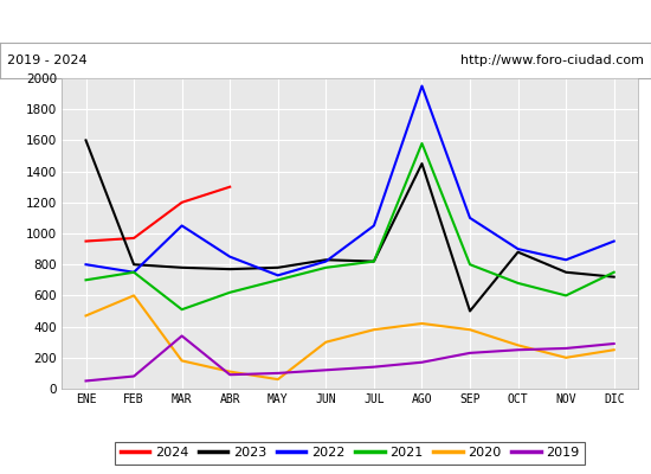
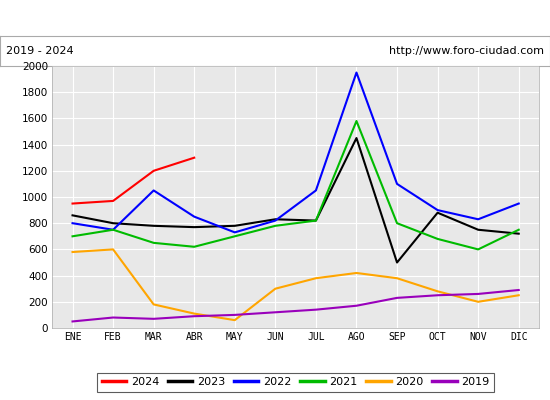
2023/ENE: 1600 -> 860
2020/ENE: 470 -> 580
2021/MAR: 510 -> 650
2019/MAR: 340 -> 70
